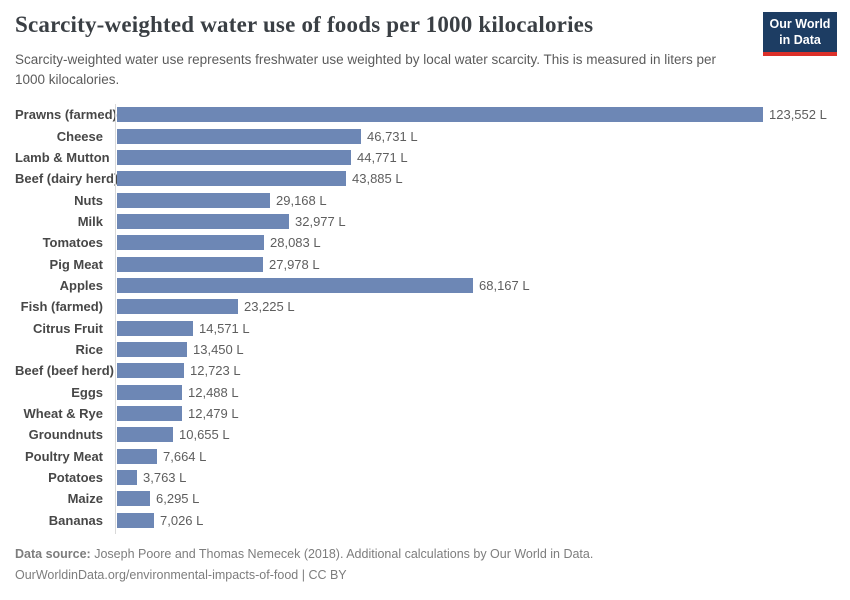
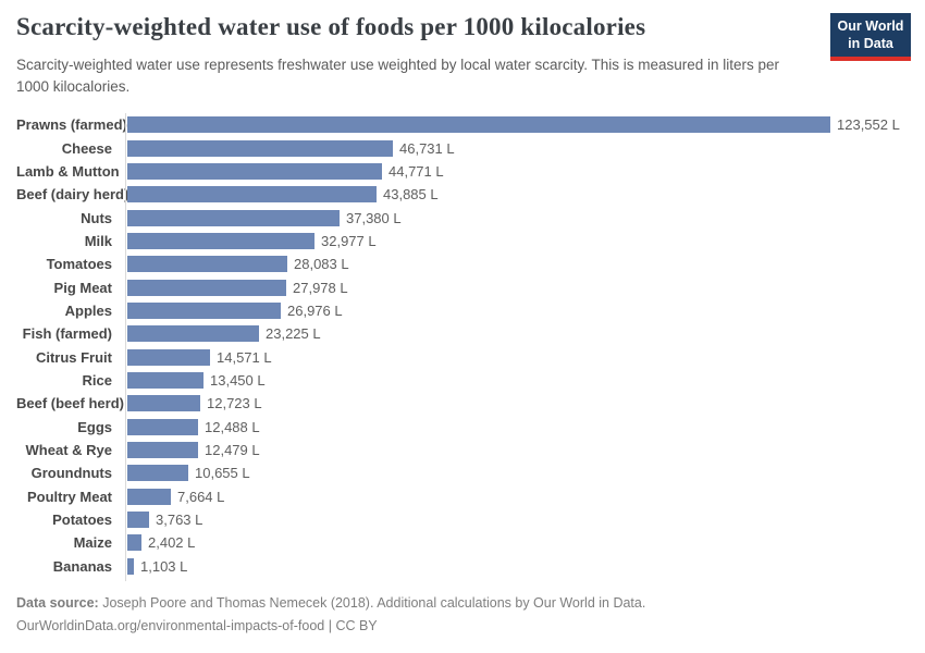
Nuts: 29,168 -> 37,380
Apples: 68,167 -> 26,976
Maize: 6,295 -> 2,402
Bananas: 7,026 -> 1,103
